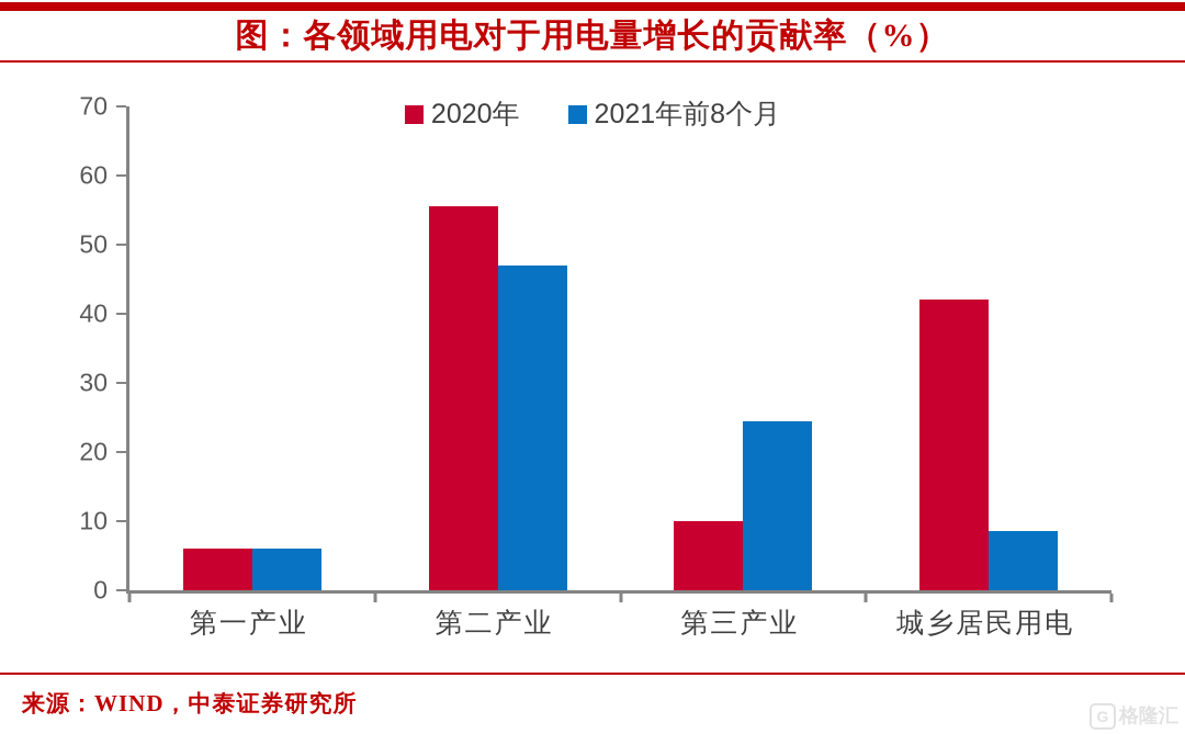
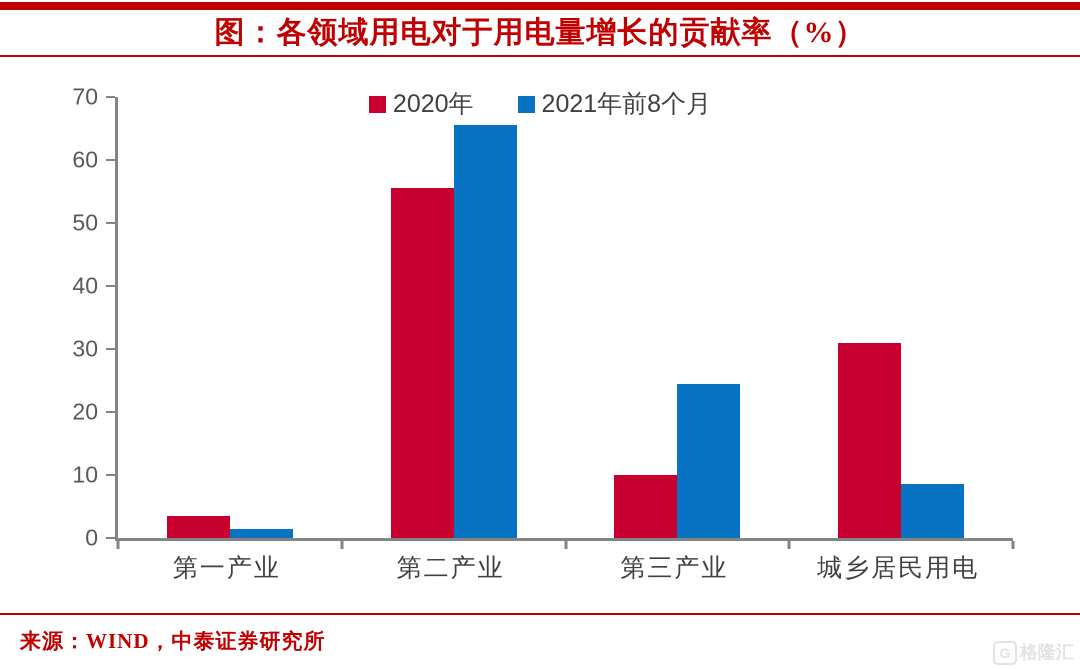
2020年/第一产业: 6 -> 4
2021年前8个月/第一产业: 6 -> 2
2021年前8个月/第二产业: 47 -> 66
2020年/城乡居民用电: 42 -> 31
